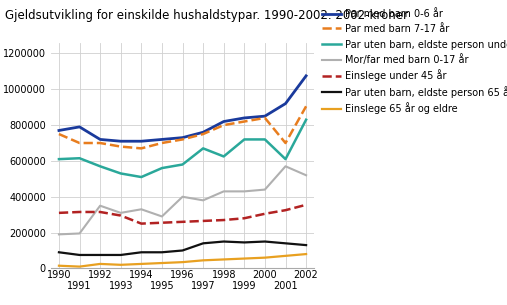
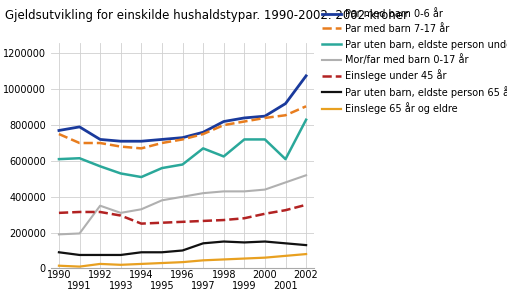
Mor/far med barn 0-17 år/1995: 290000 -> 380000
Mor/far med barn 0-17 år/1997: 380000 -> 420000
Par med barn 7-17 år/2001: 700000 -> 860000
Mor/far med barn 0-17 år/2001: 570000 -> 480000
